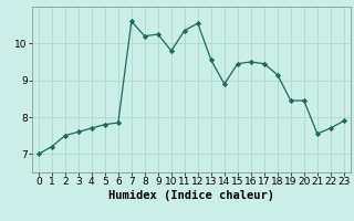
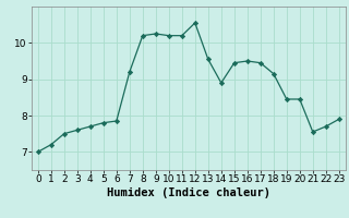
7: 10.60 -> 9.20
10: 9.80 -> 10.20
11: 10.35 -> 10.20
